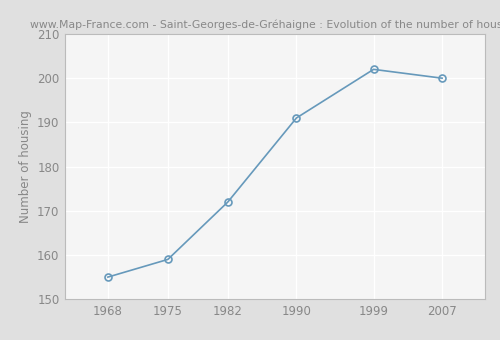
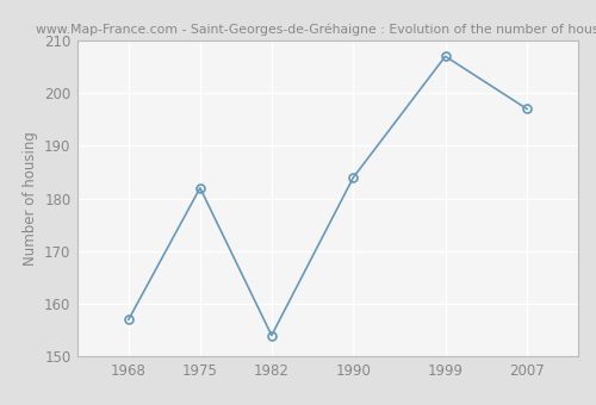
1968: 155 -> 157
1975: 159 -> 182
1982: 172 -> 154
1990: 191 -> 184
1999: 202 -> 207
2007: 200 -> 197
